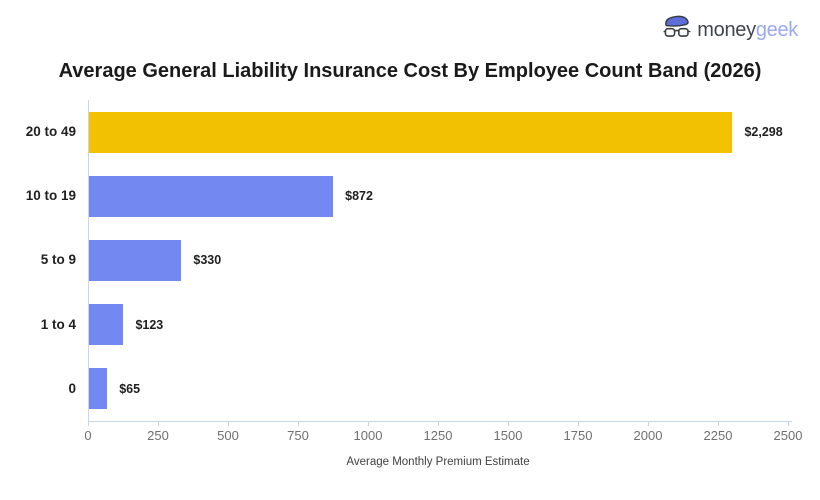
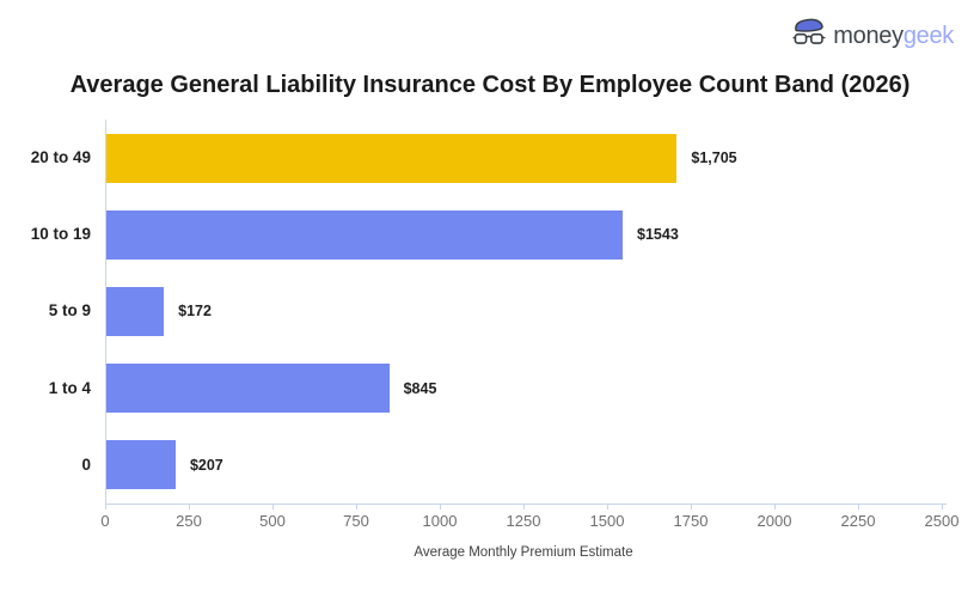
20 to 49: $2,298 -> $1,705
10 to 19: $872 -> $1543
5 to 9: $330 -> $172
1 to 4: $123 -> $845
0: $65 -> $207
